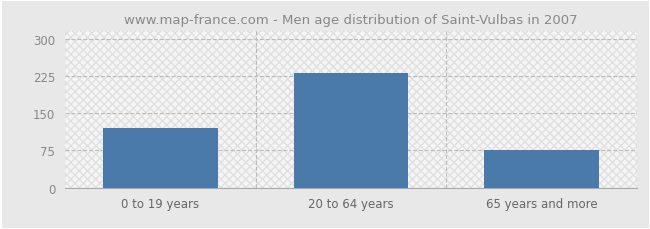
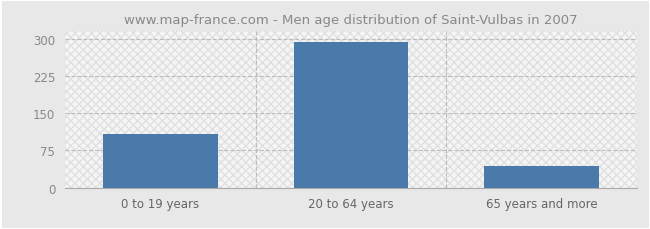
0 to 19 years: 120 -> 107
20 to 64 years: 230 -> 293
65 years and more: 75 -> 43
